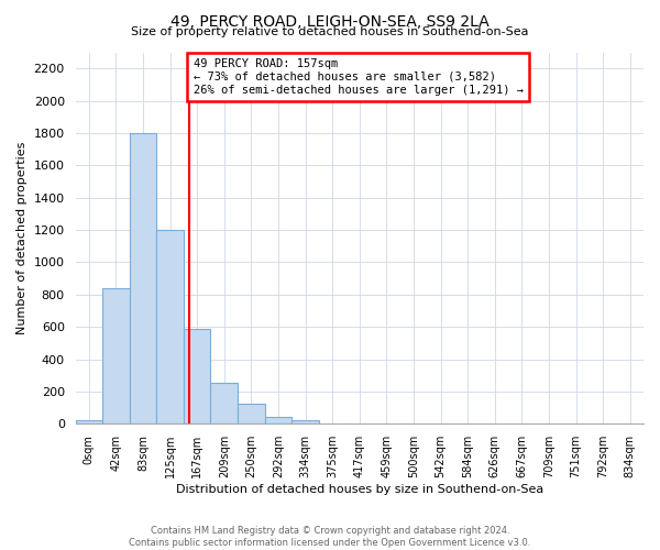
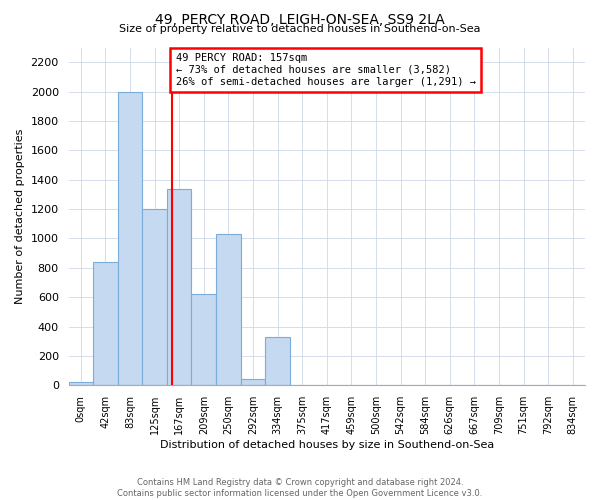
83sqm: 1800 -> 2000
167sqm: 590 -> 1340
209sqm: 260 -> 620
250sqm: 120 -> 1030
334sqm: 20 -> 330
